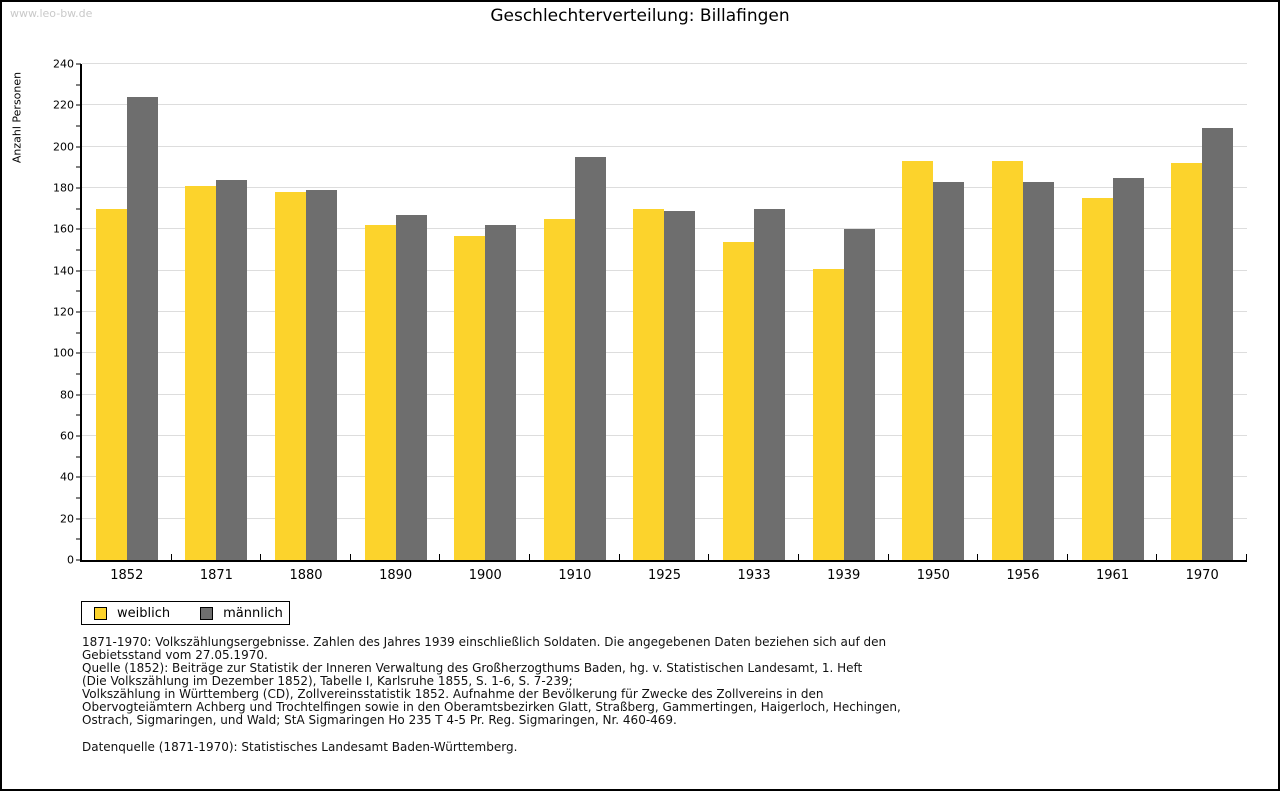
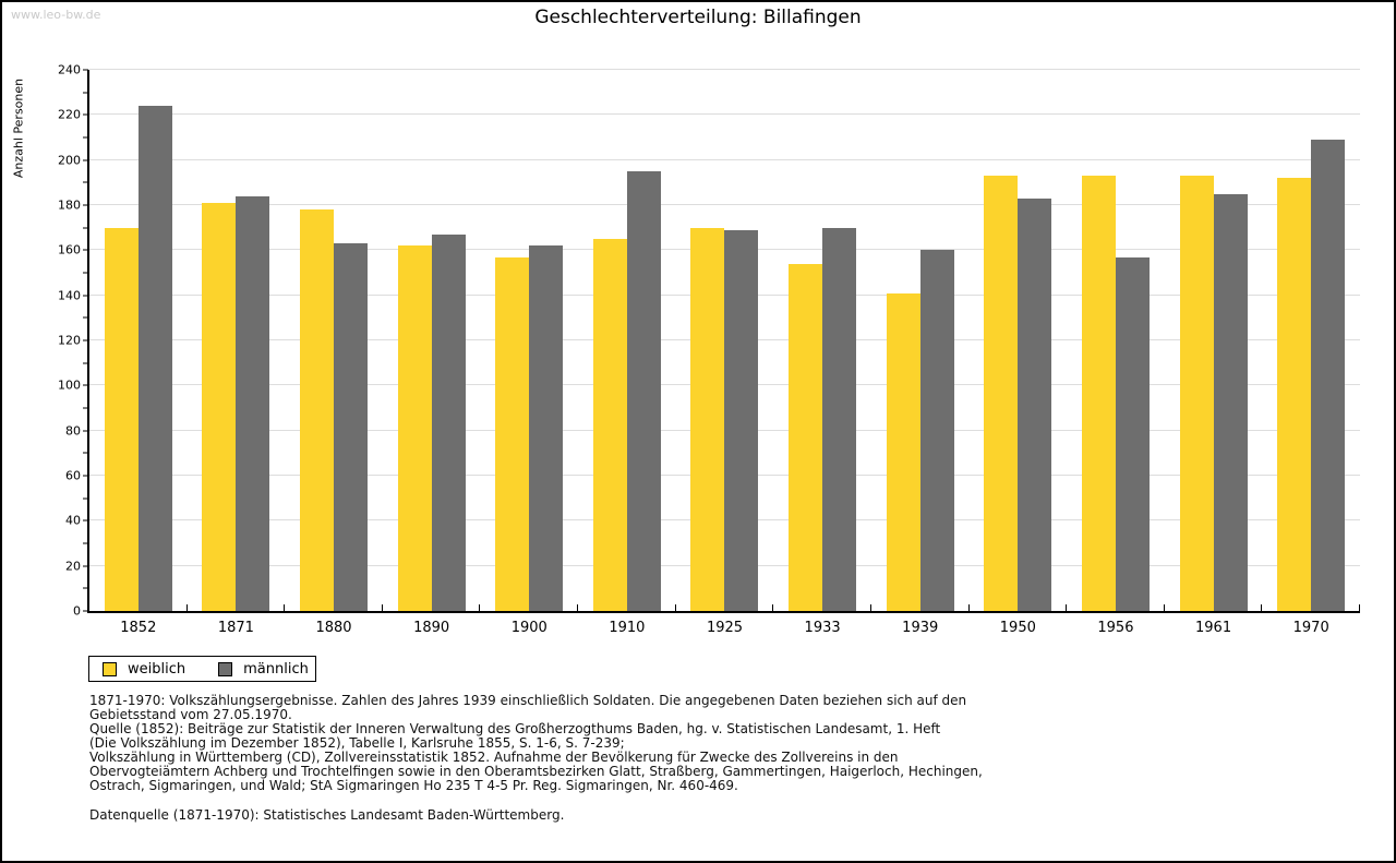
männlich/1880: 179 -> 163
männlich/1956: 183 -> 157
weiblich/1961: 175 -> 193
